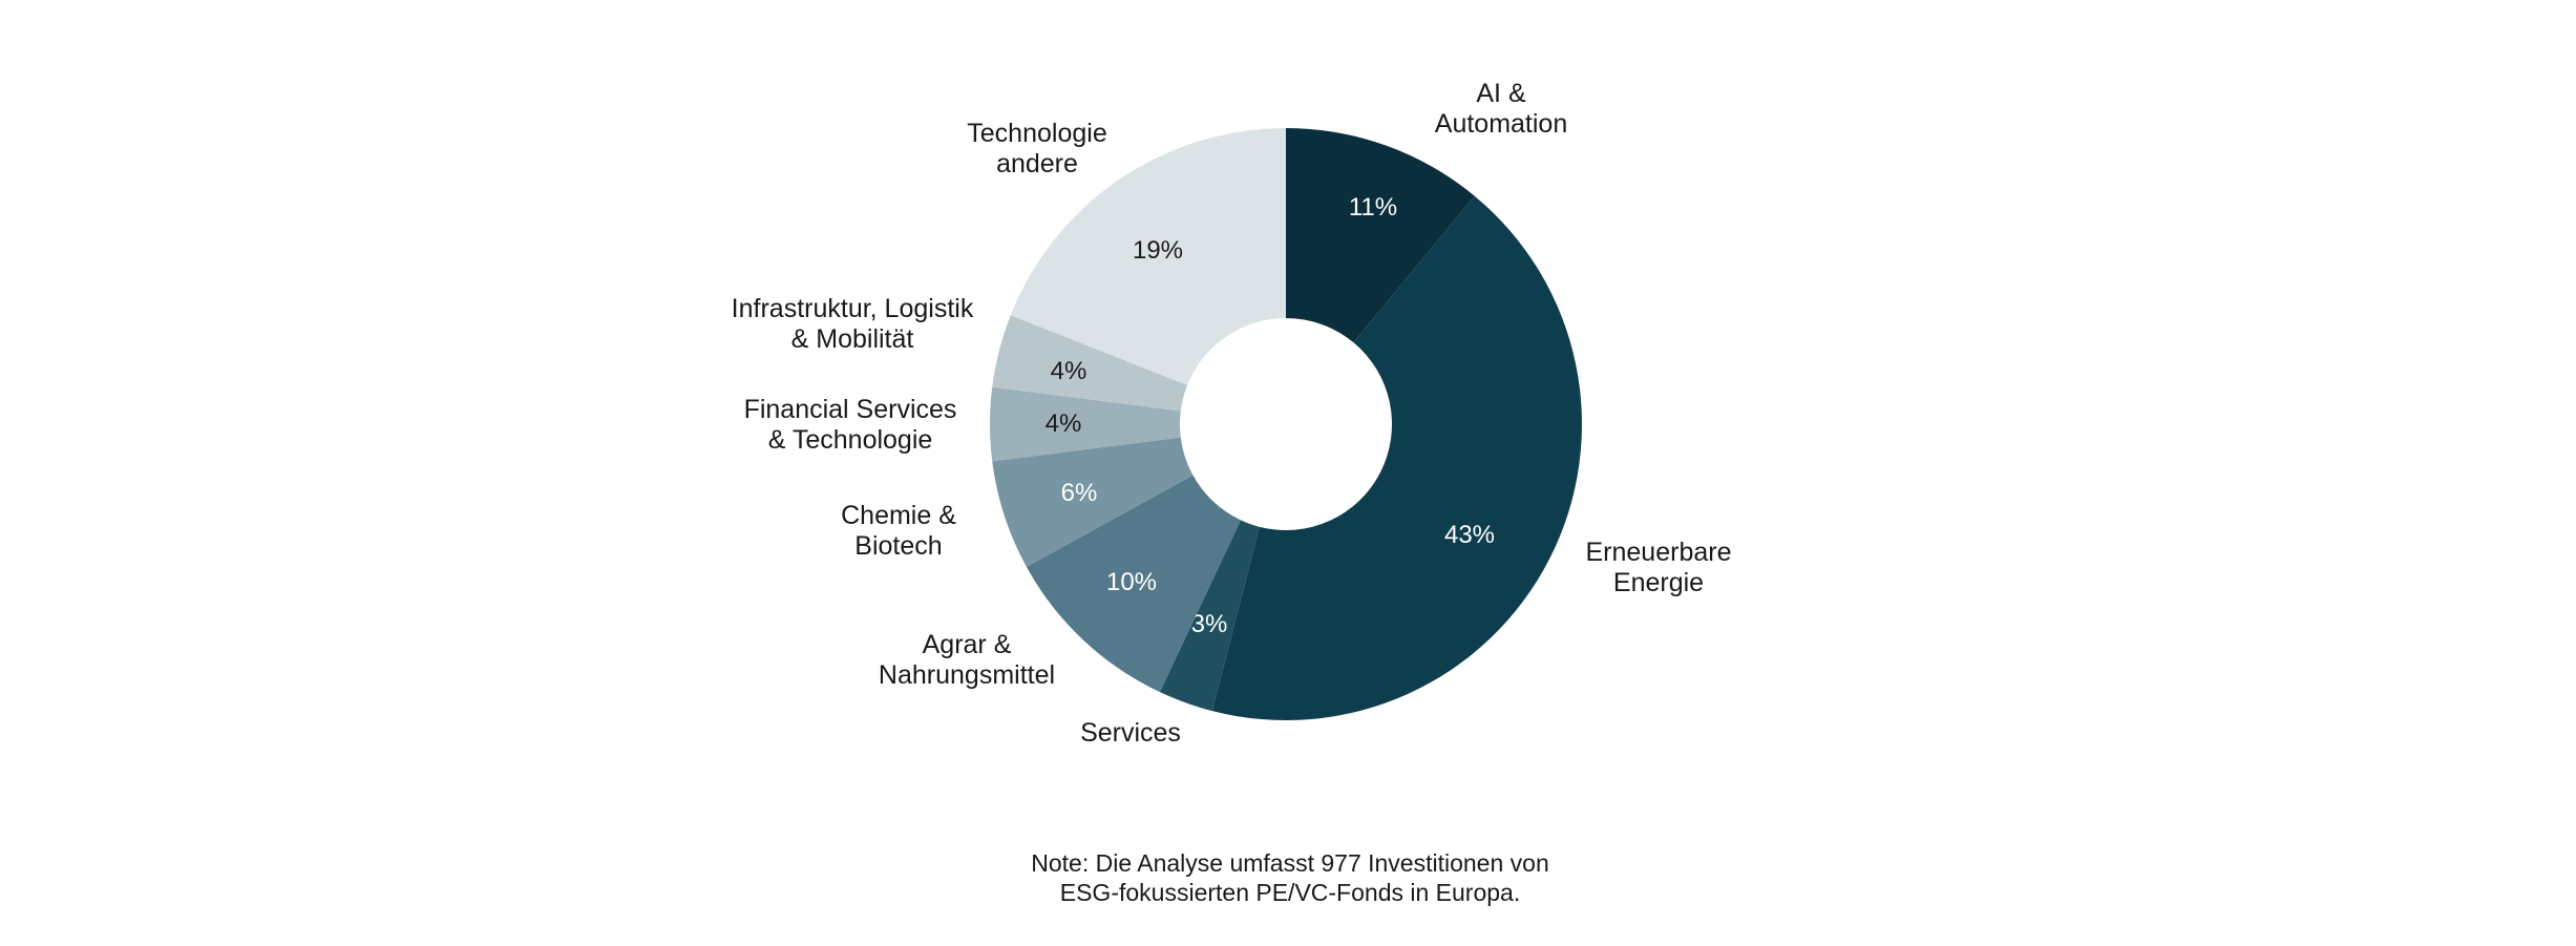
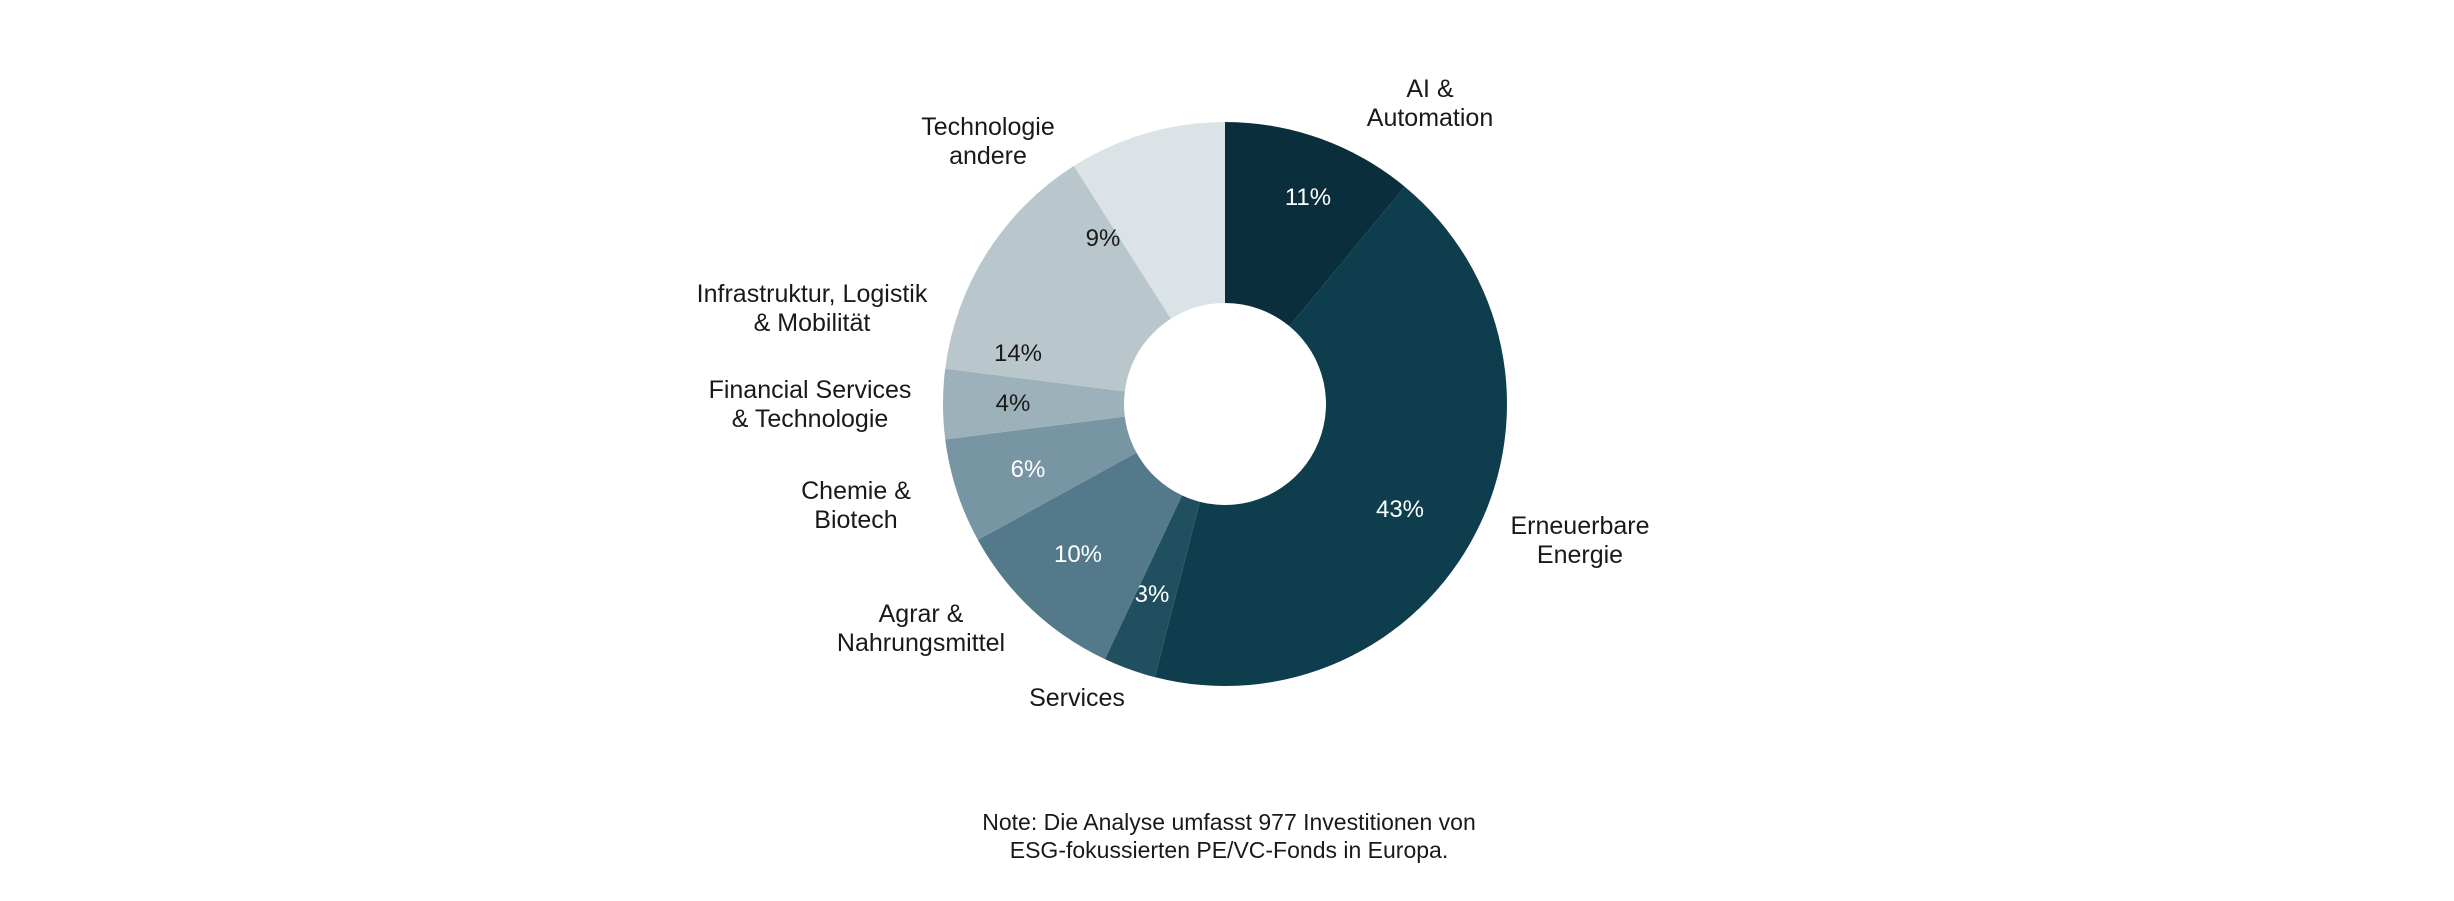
Infrastruktur, Logistik & Mobilität: 4% -> 14%
Technologie andere: 19% -> 9%
